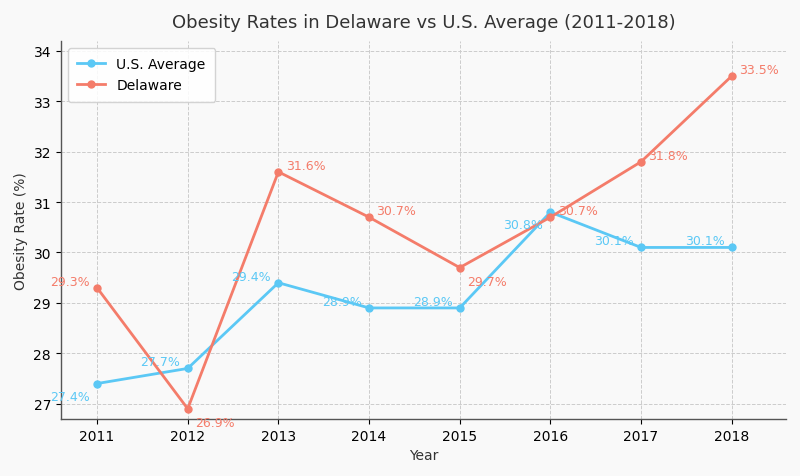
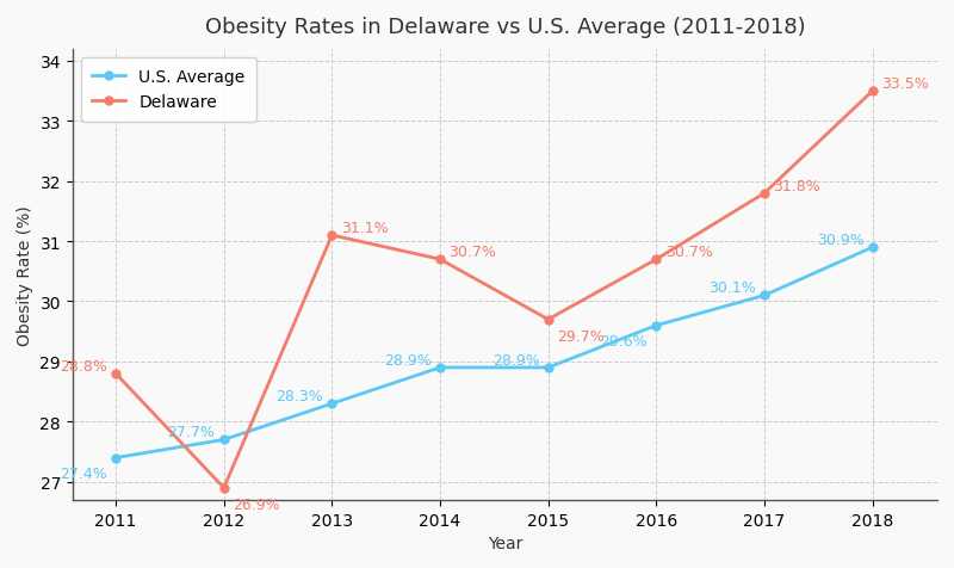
Delaware/2011: 29.3% -> 28.8%
U.S. Average/2013: 29.4% -> 28.3%
Delaware/2013: 31.6% -> 31.1%
U.S. Average/2016: 30.8% -> 29.6%
U.S. Average/2018: 30.1% -> 30.9%
